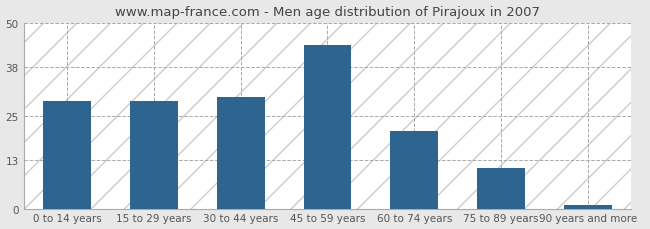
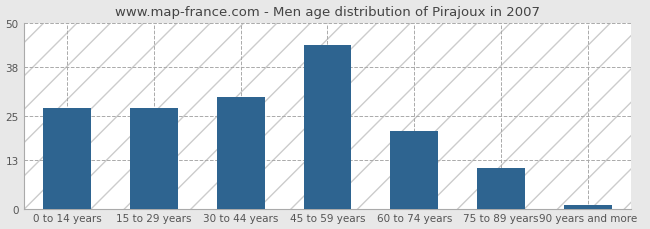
0 to 14 years: 29 -> 27
15 to 29 years: 29 -> 27
